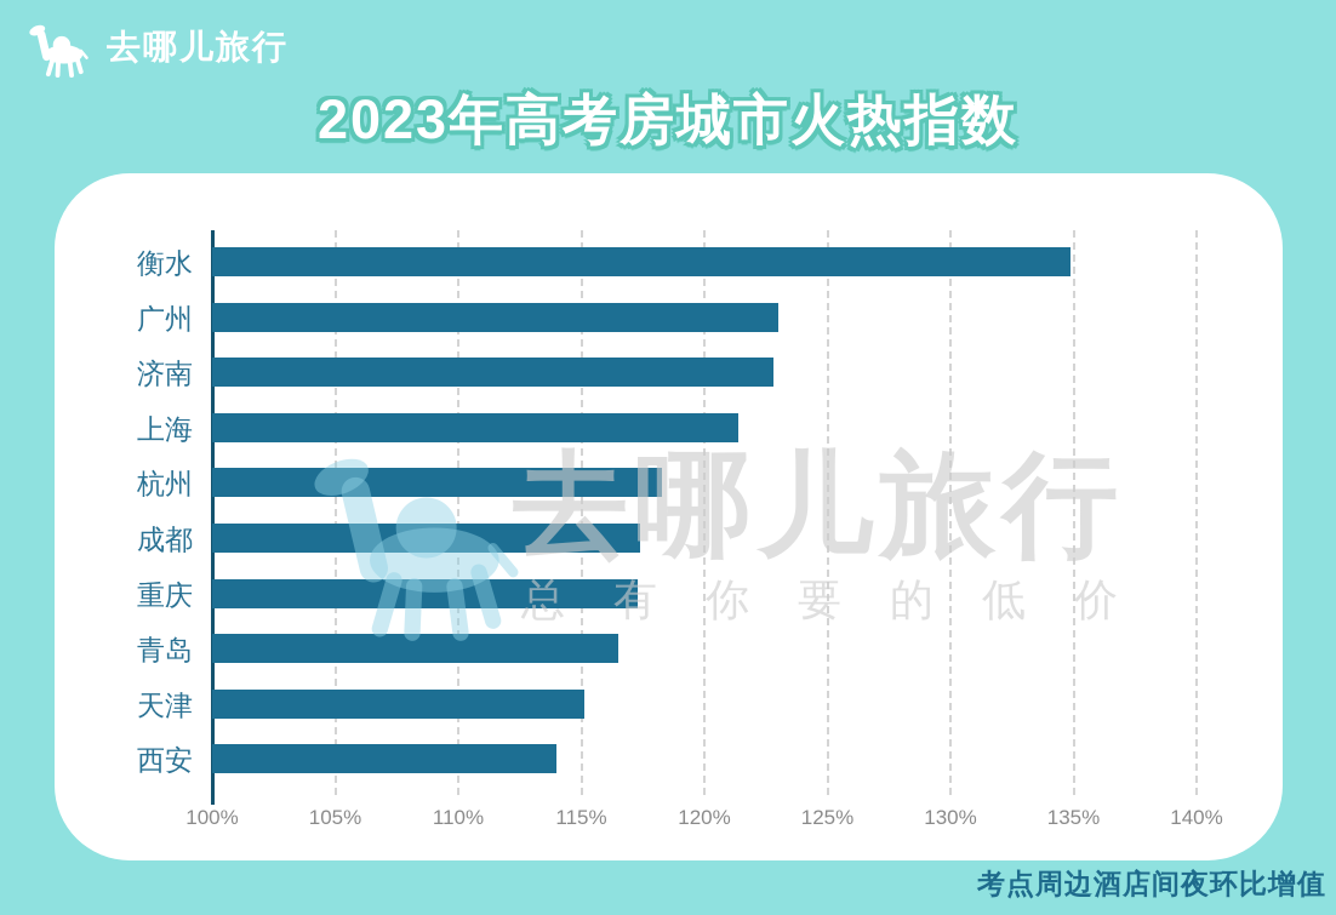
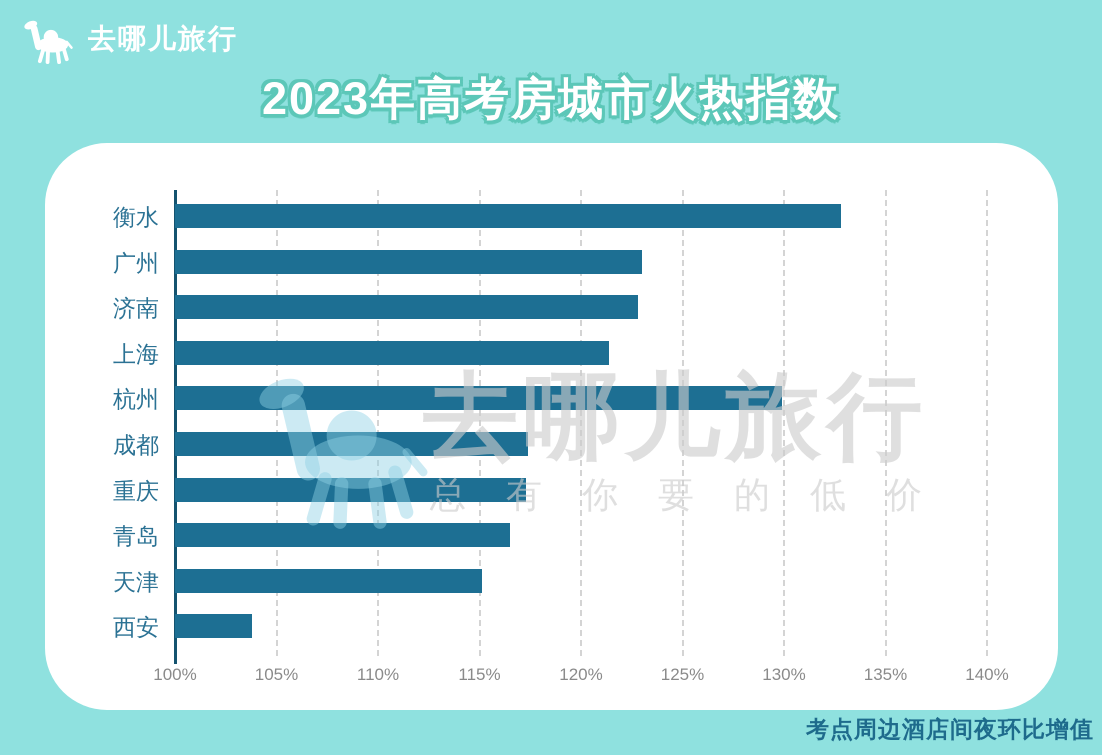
衡水: 134.9% -> 132.8%
杭州: 118.3% -> 129.9%
西安: 114.0% -> 103.8%
